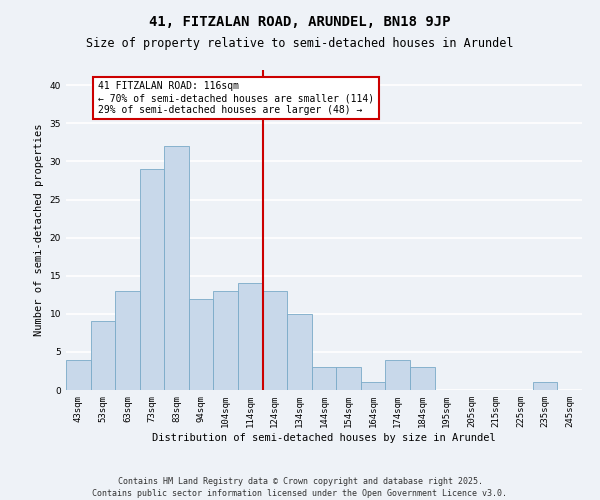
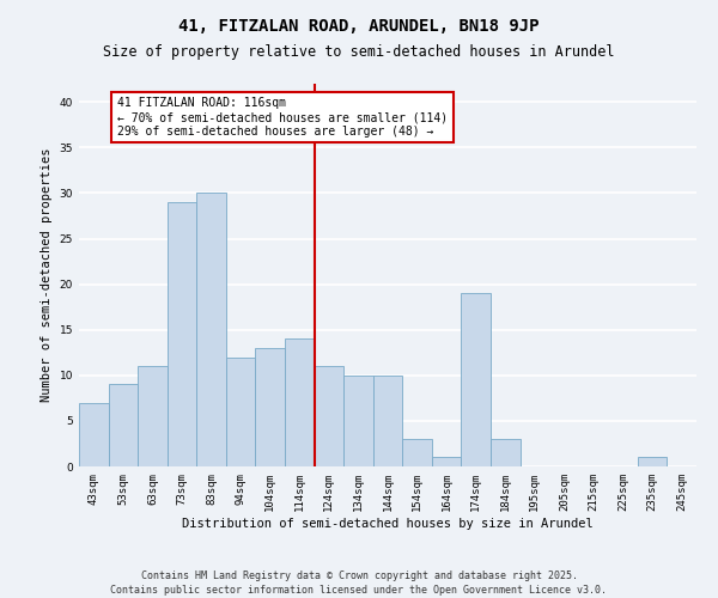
43sqm: 4 -> 7
63sqm: 13 -> 11
83sqm: 32 -> 30
124sqm: 13 -> 11
144sqm: 3 -> 10
174sqm: 4 -> 19
